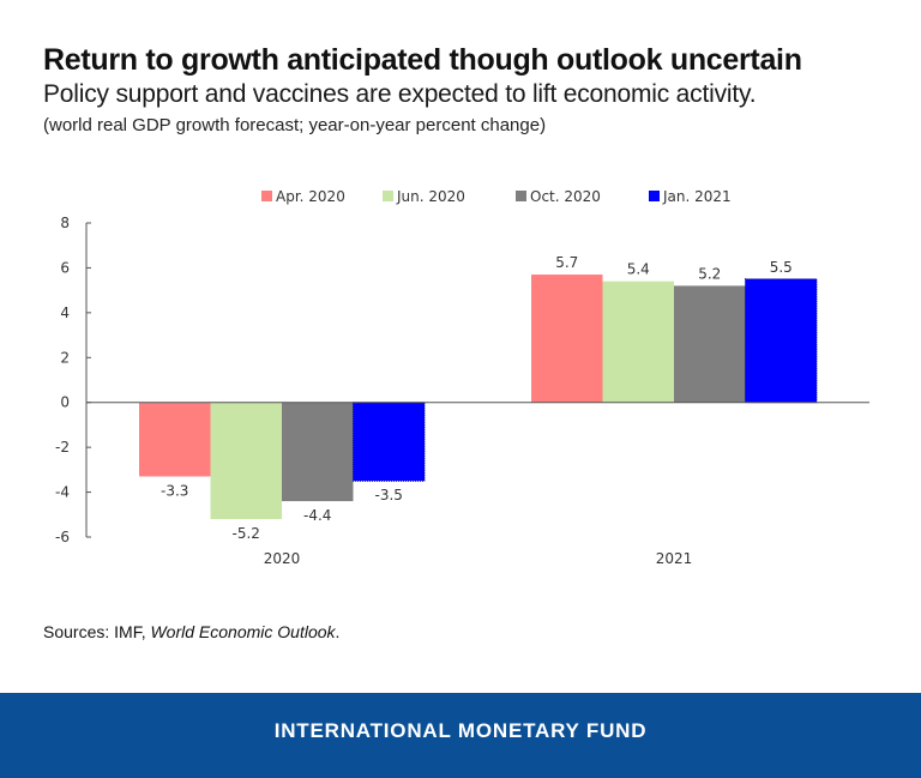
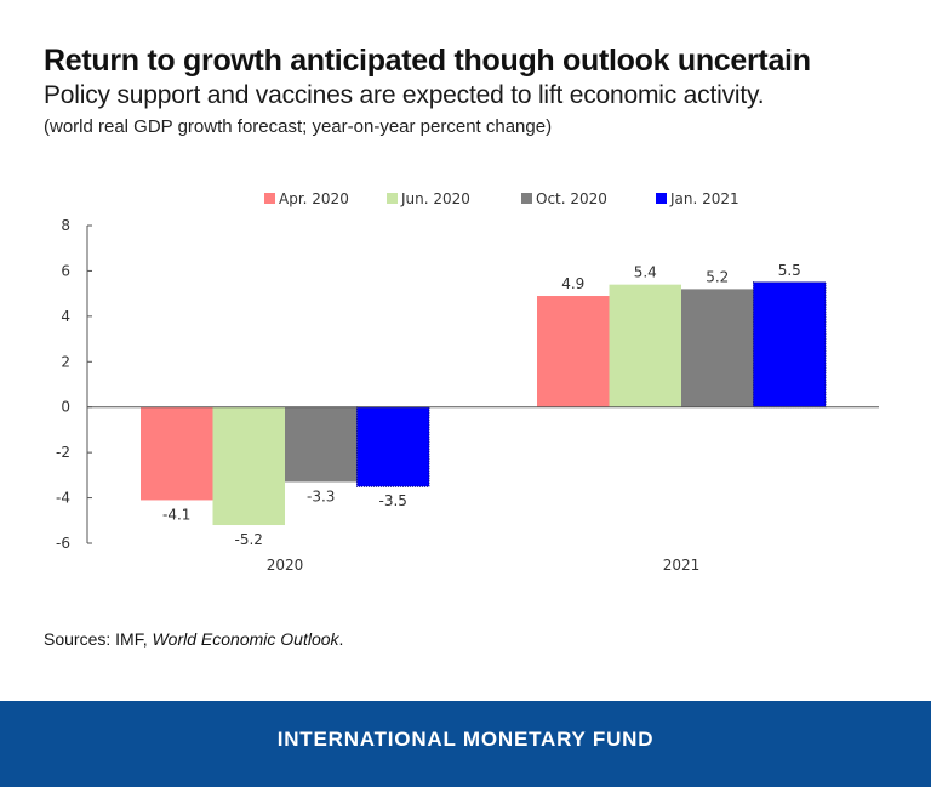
Apr. 2020/2020: -3.3 -> -4.1
Oct. 2020/2020: -4.4 -> -3.3
Apr. 2020/2021: 5.7 -> 4.9
